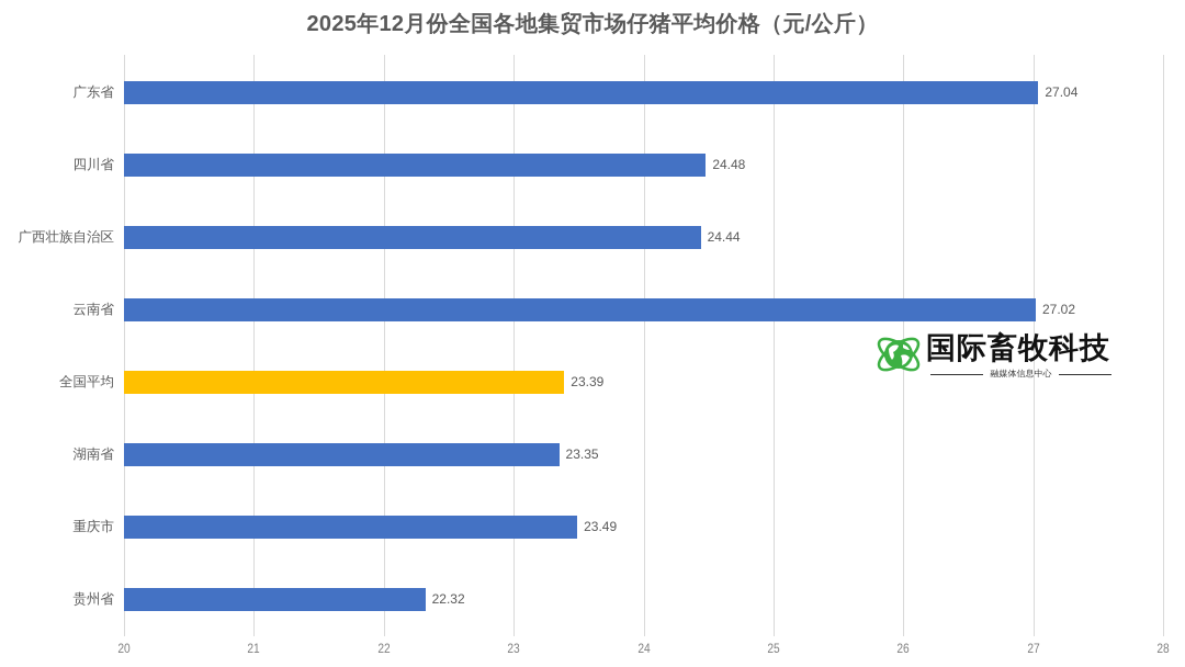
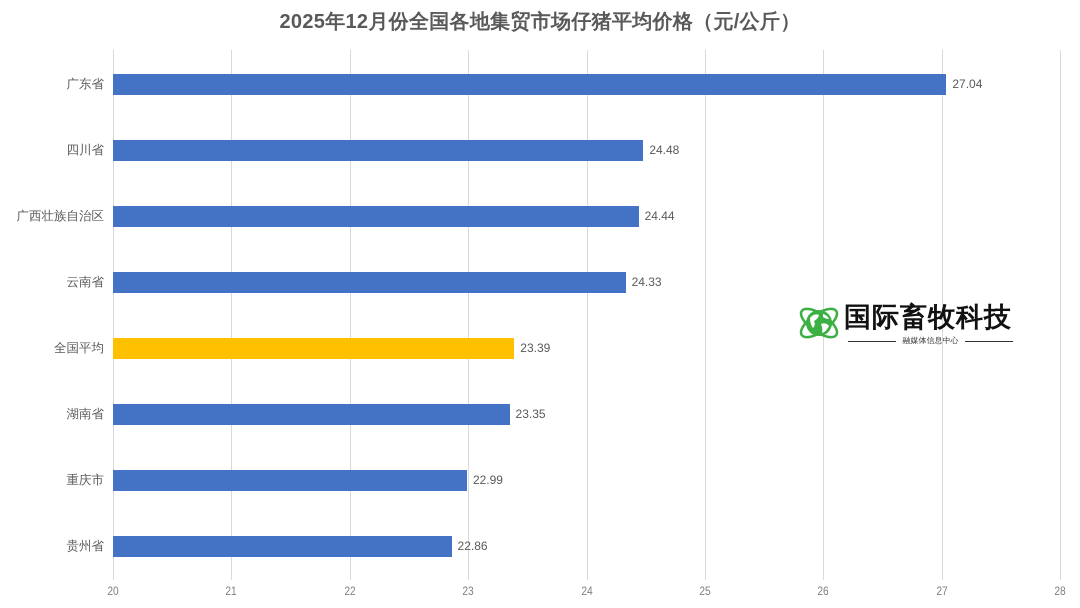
云南省: 27.02 -> 24.33
重庆市: 23.49 -> 22.99
贵州省: 22.32 -> 22.86
